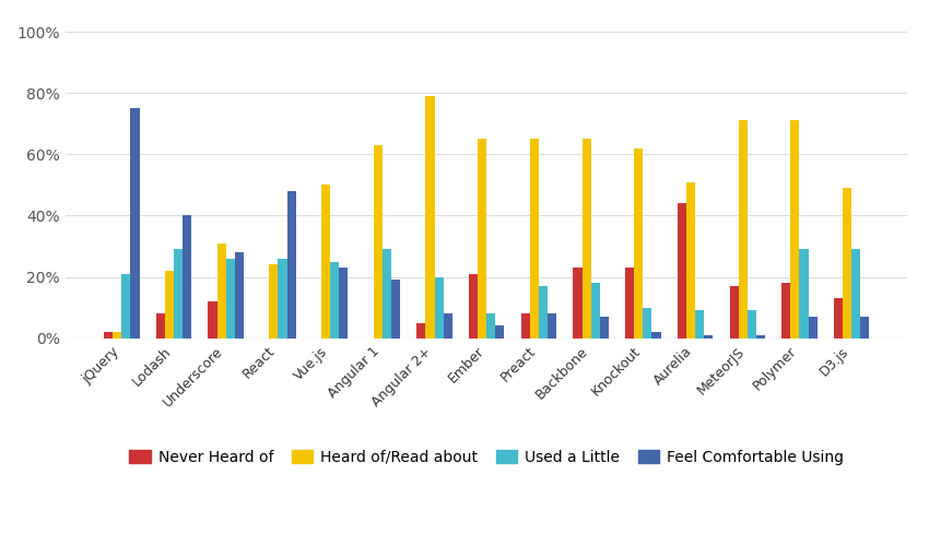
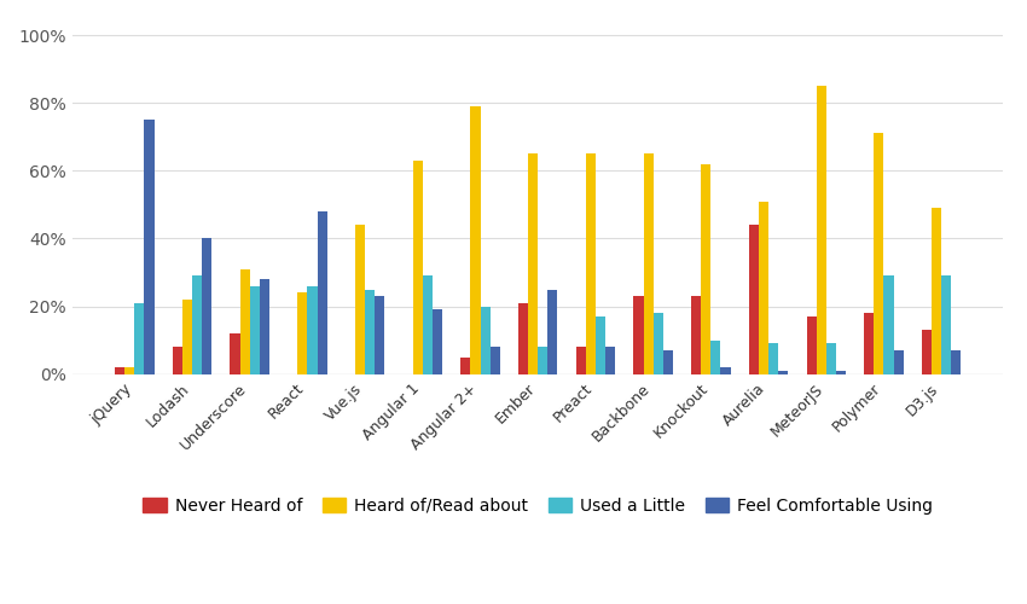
Heard of/Read about/Vue.js: 50% -> 44%
Feel Comfortable Using/Ember: 4% -> 25%
Heard of/Read about/MeteorJS: 71% -> 85%
